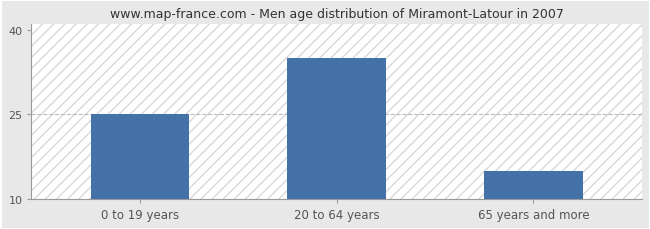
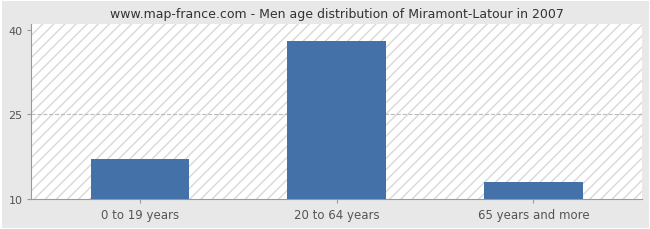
0 to 19 years: 25 -> 17
20 to 64 years: 35 -> 38
65 years and more: 15 -> 13
